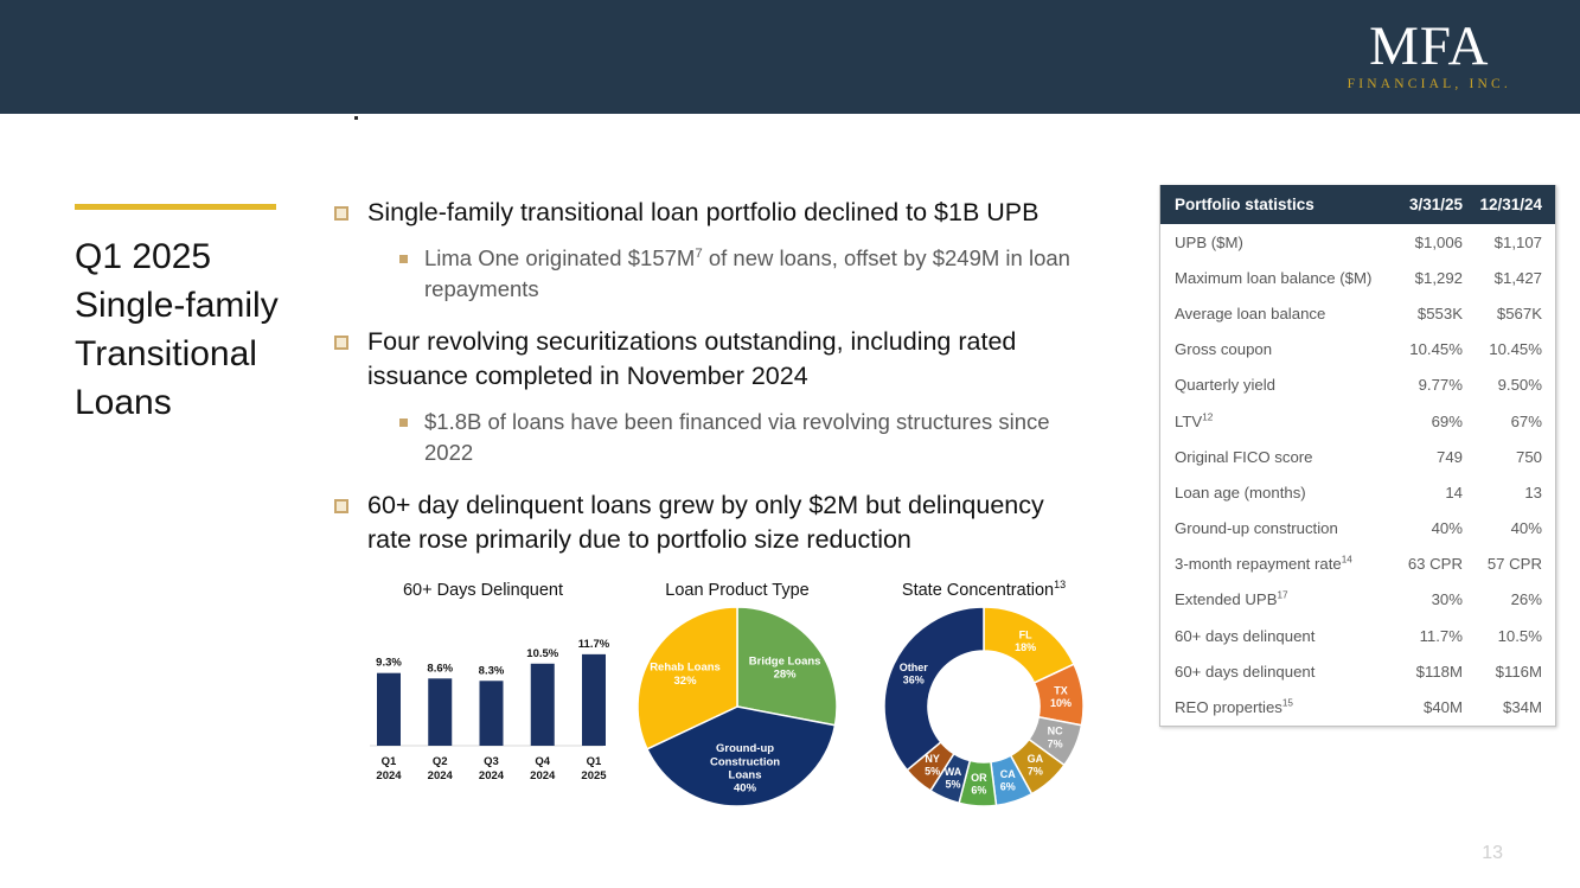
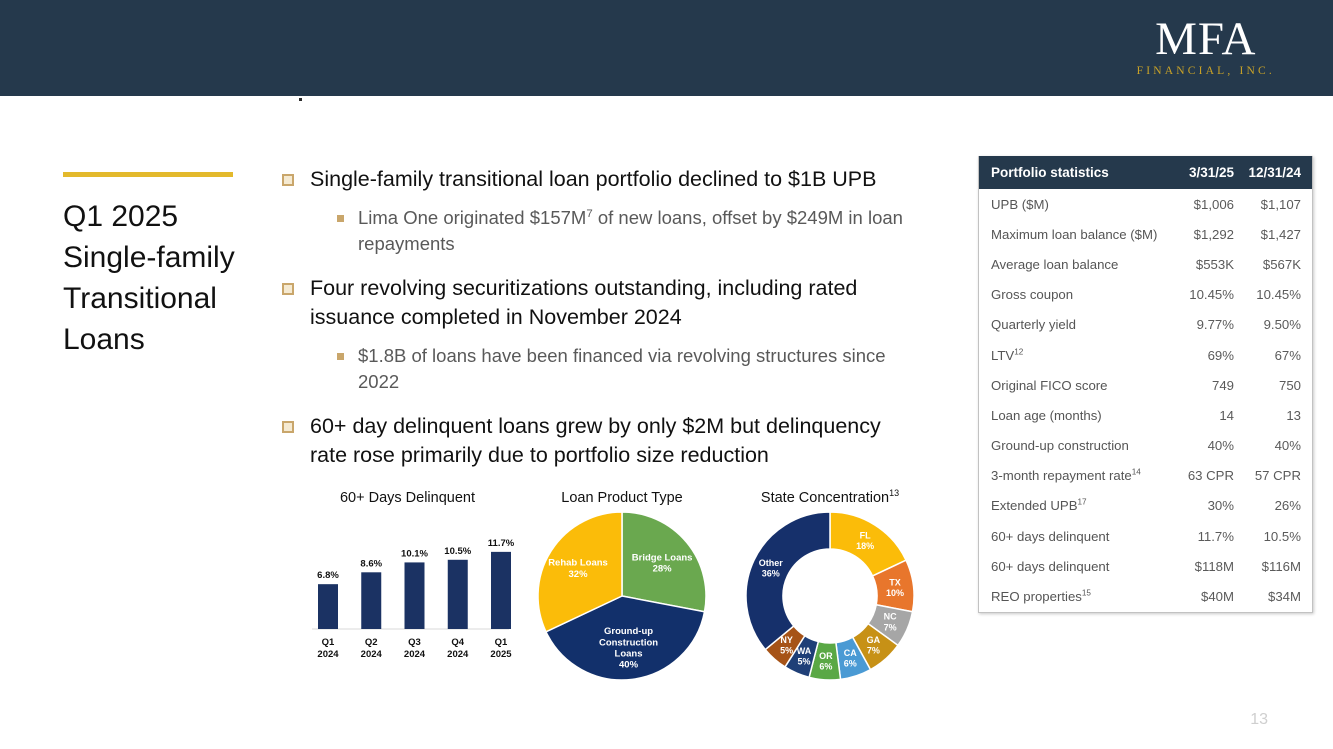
60+ Days Delinquent/Q1 2024: 9.3% -> 6.8%
60+ Days Delinquent/Q3 2024: 8.3% -> 10.1%
